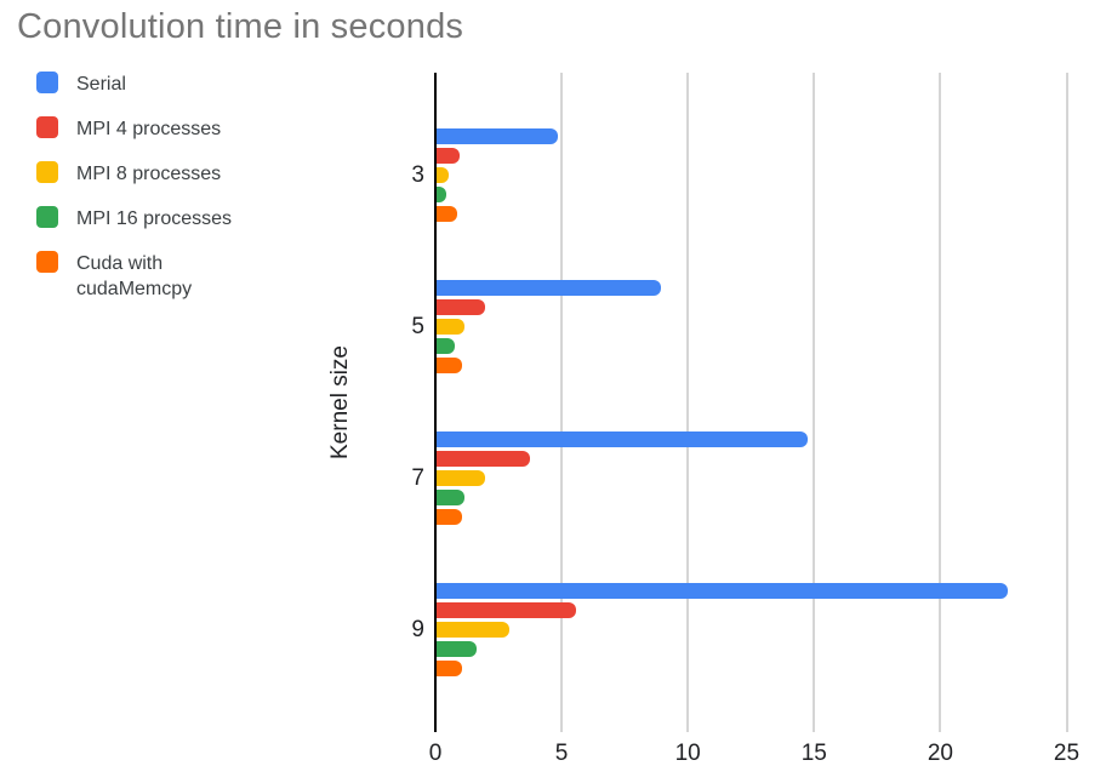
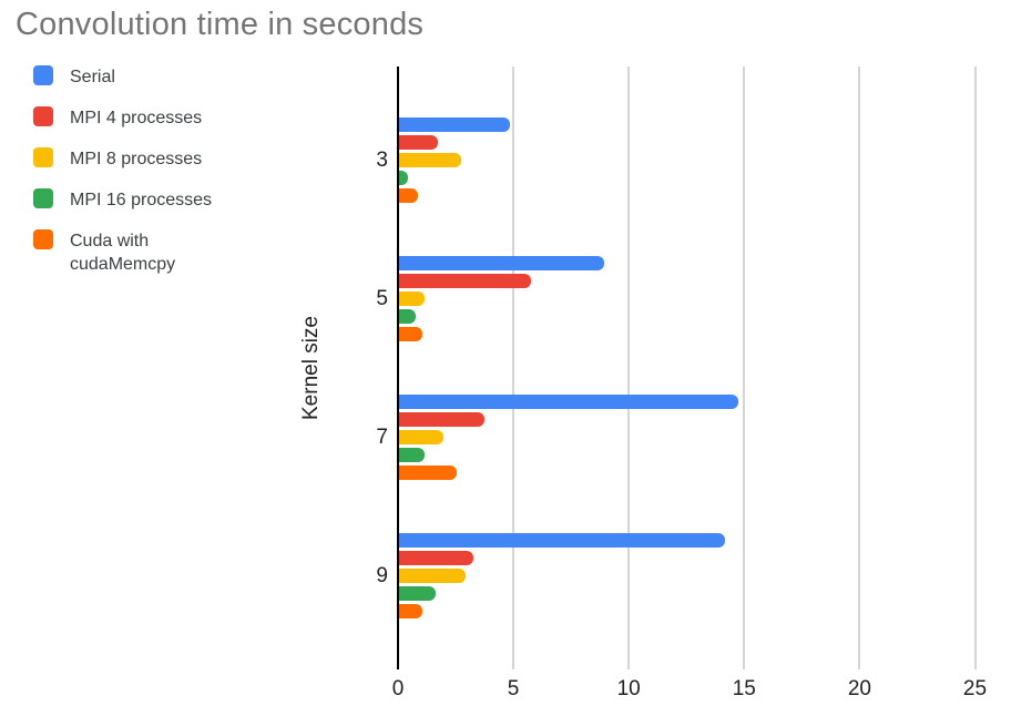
MPI 4 processes/3: 0.9 -> 1.7
MPI 8 processes/3: 0.5 -> 2.7
MPI 4 processes/5: 1.9 -> 5.7
Cuda with cudaMemcpy/7: 1.0 -> 2.5
Serial/9: 22.6 -> 14.1
MPI 4 processes/9: 5.5 -> 3.2
